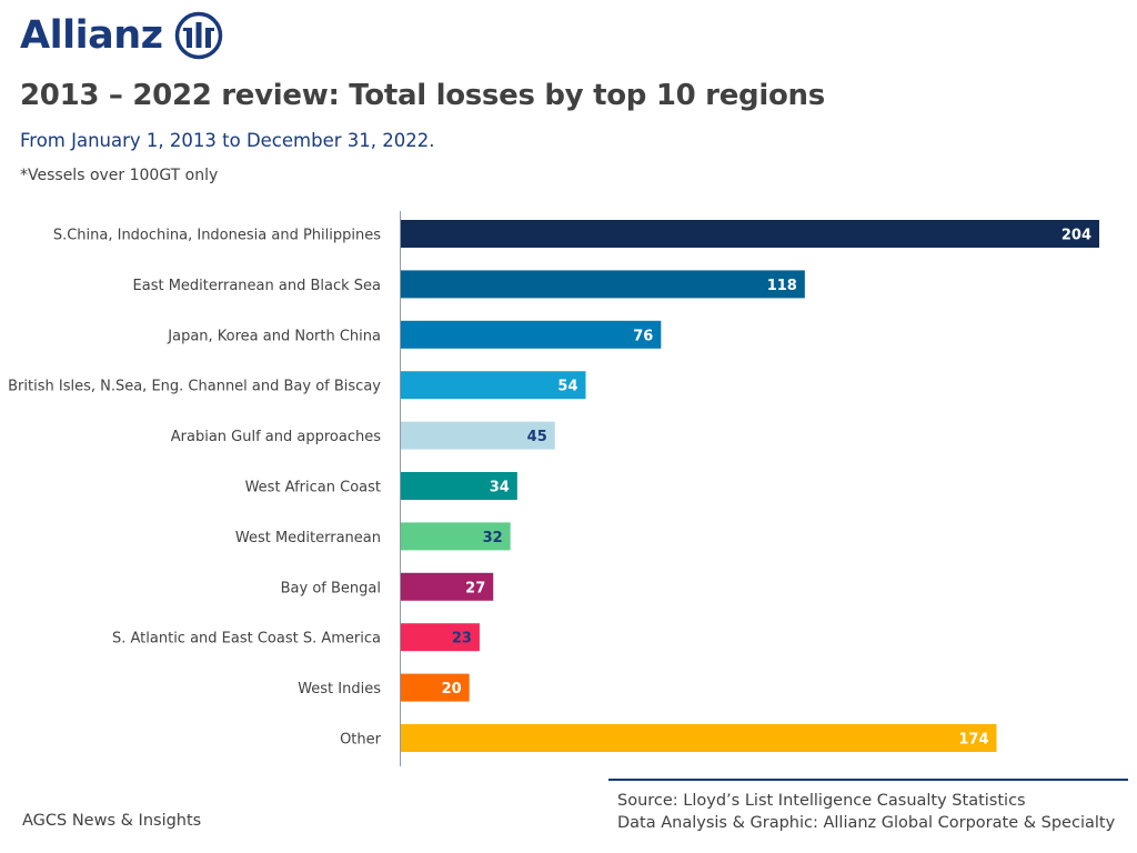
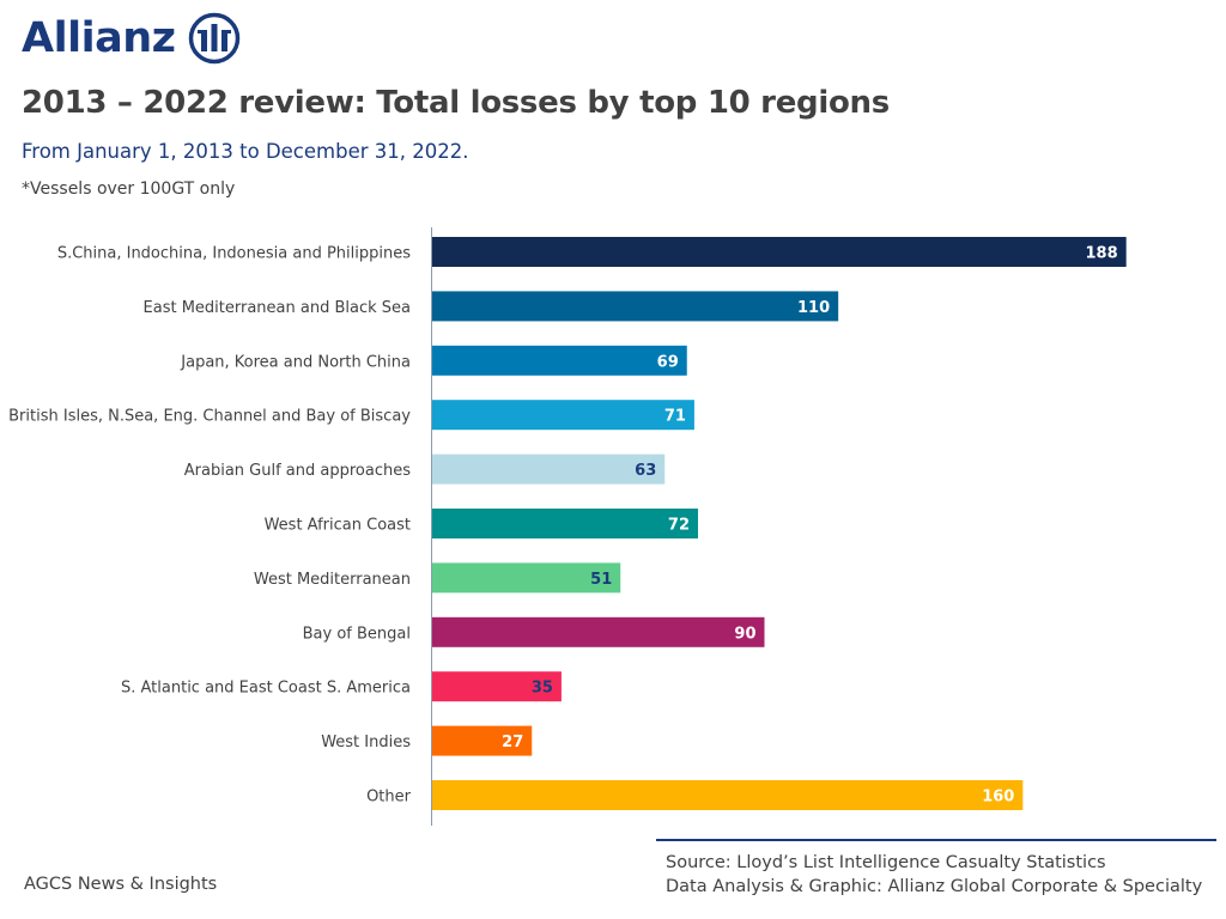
S.China, Indochina, Indonesia and Philippines: 204 -> 188
East Mediterranean and Black Sea: 118 -> 110
Japan, Korea and North China: 76 -> 69
British Isles, N.Sea, Eng. Channel and Bay of Biscay: 54 -> 71
Arabian Gulf and approaches: 45 -> 63
West African Coast: 34 -> 72
West Mediterranean: 32 -> 51
Bay of Bengal: 27 -> 90
S. Atlantic and East Coast S. America: 23 -> 35
West Indies: 20 -> 27
Other: 174 -> 160
